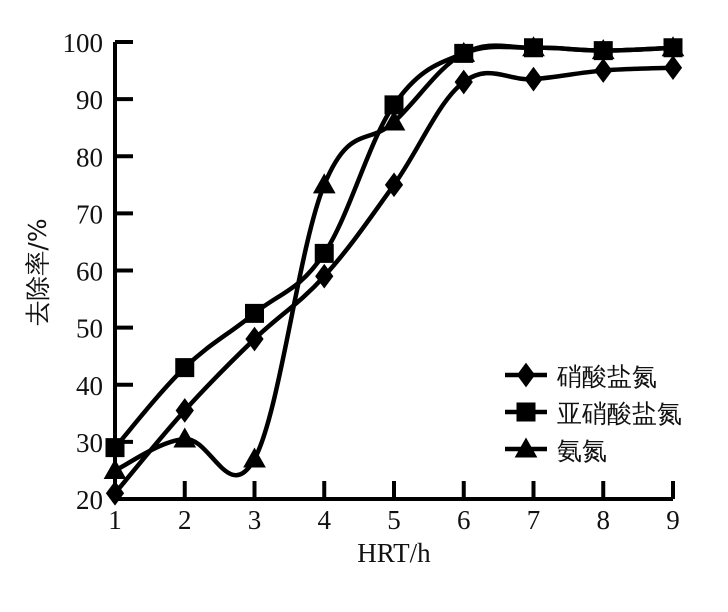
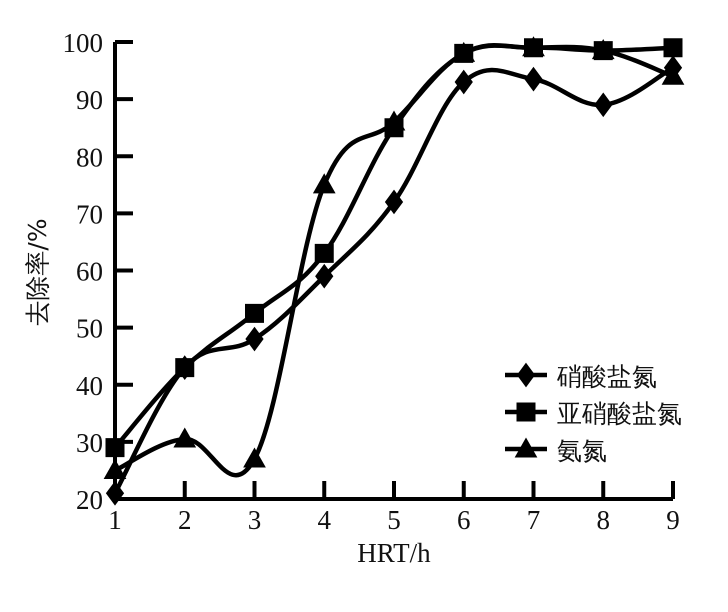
硝酸盐氮/2: 36 -> 43
硝酸盐氮/5: 75 -> 72
亚硝酸盐氮/5: 89 -> 85
硝酸盐氮/8: 95 -> 89
氨氮/9: 99 -> 94
